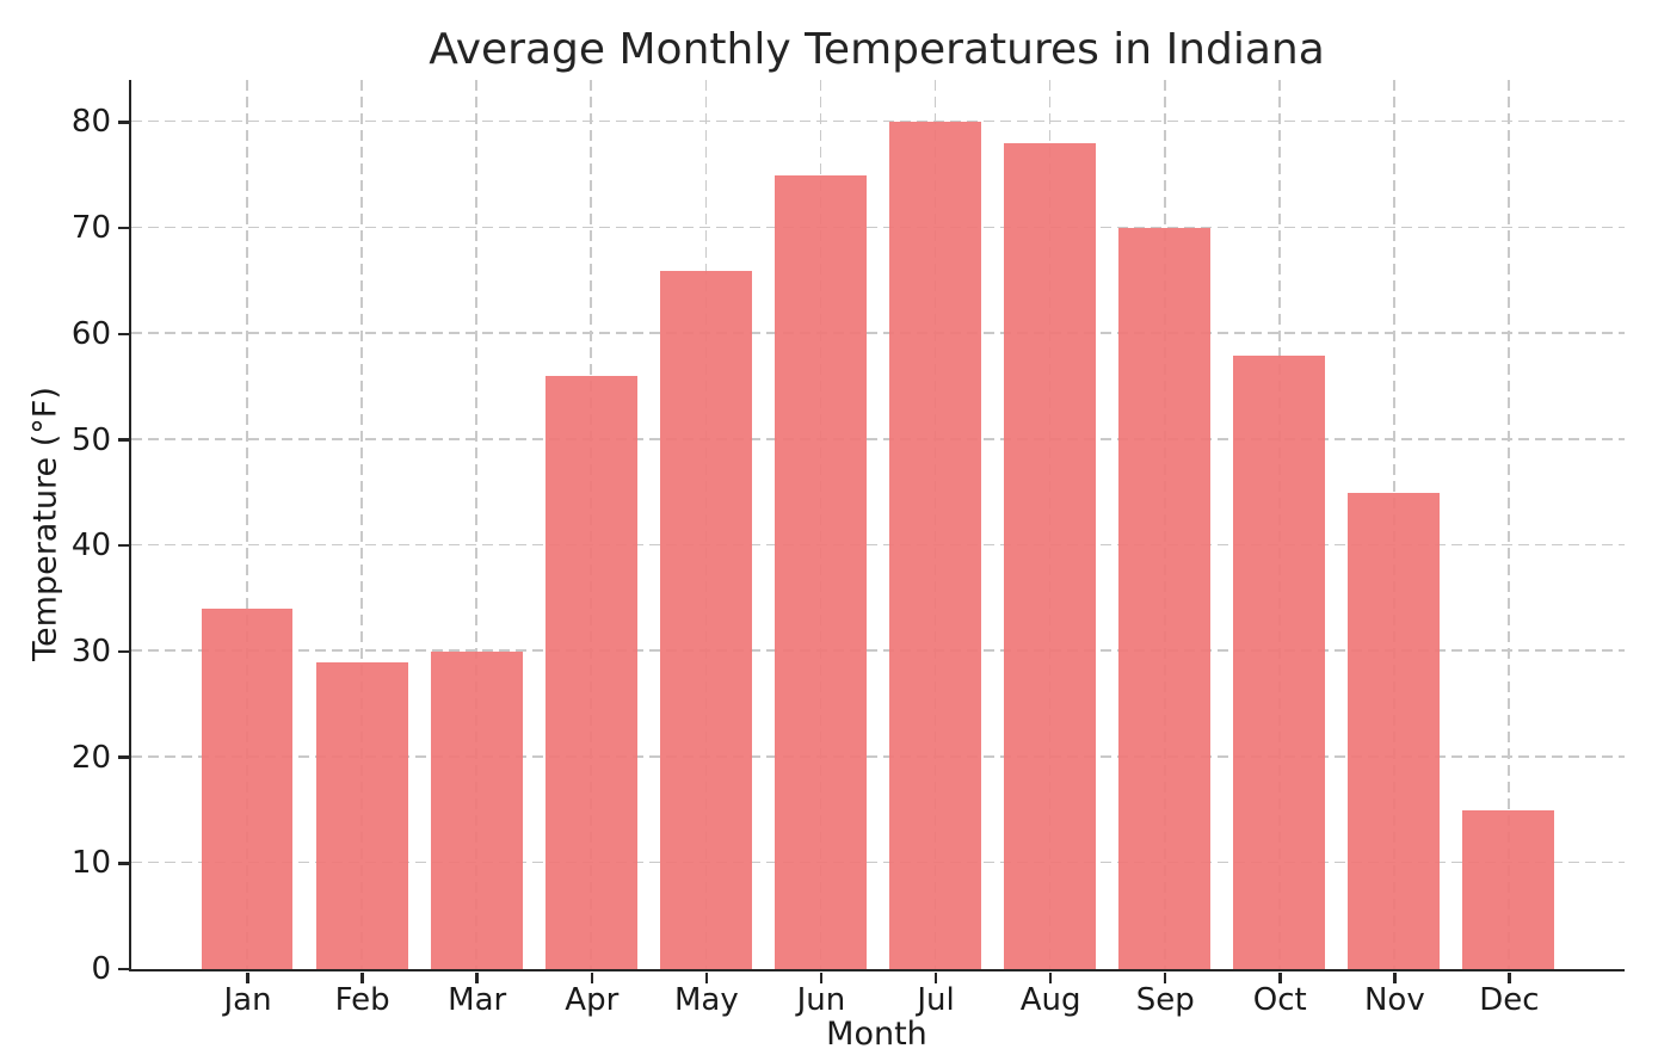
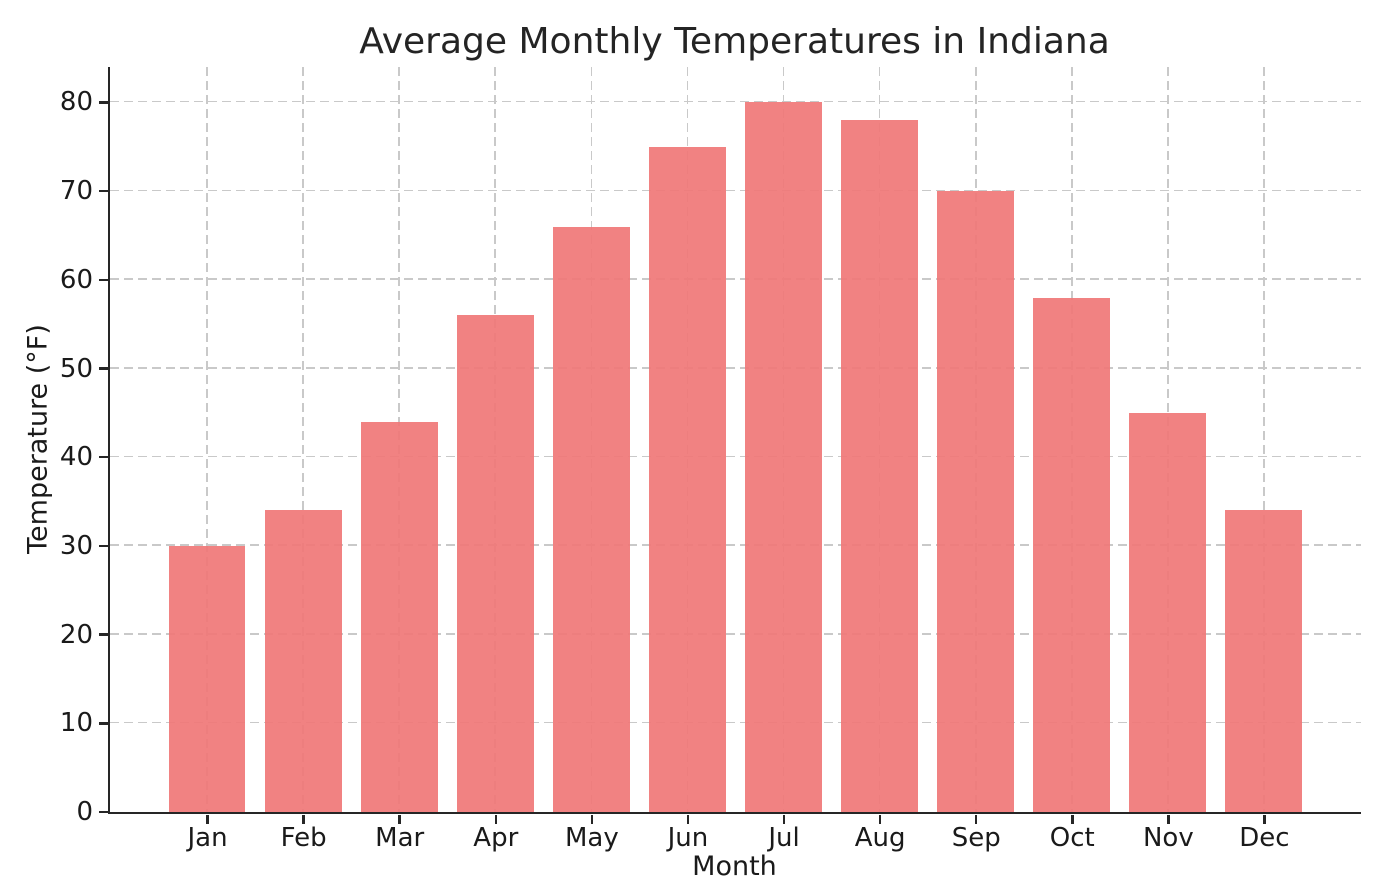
Jan: 34 -> 30
Feb: 29 -> 34
Mar: 30 -> 44
Dec: 15 -> 34
